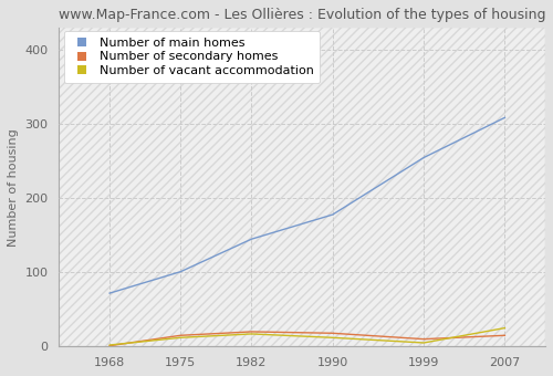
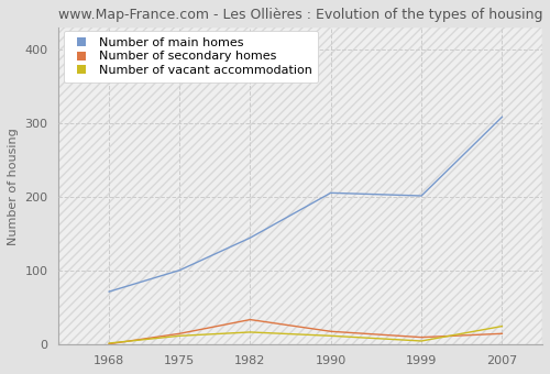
Number of secondary homes/1982: 20 -> 34
Number of main homes/1990: 178 -> 206
Number of main homes/1999: 255 -> 202
